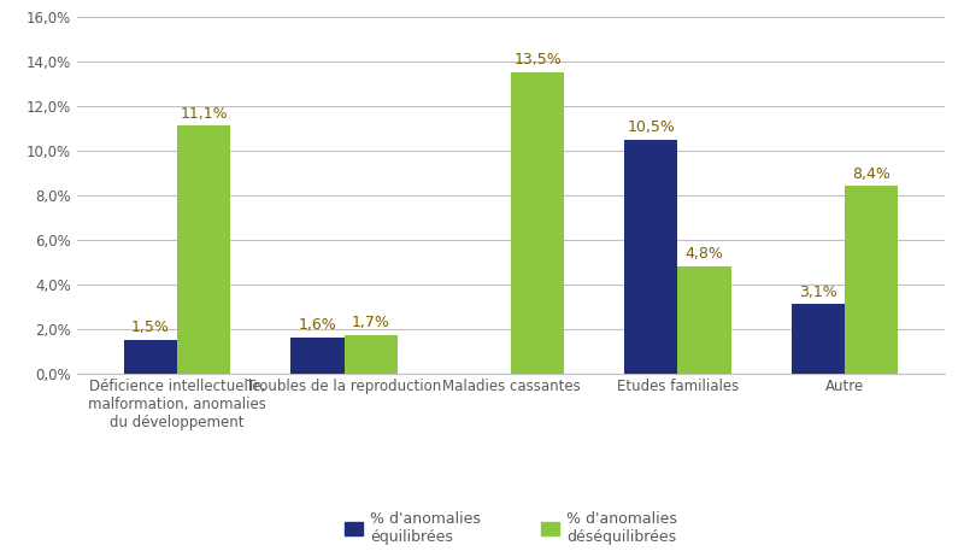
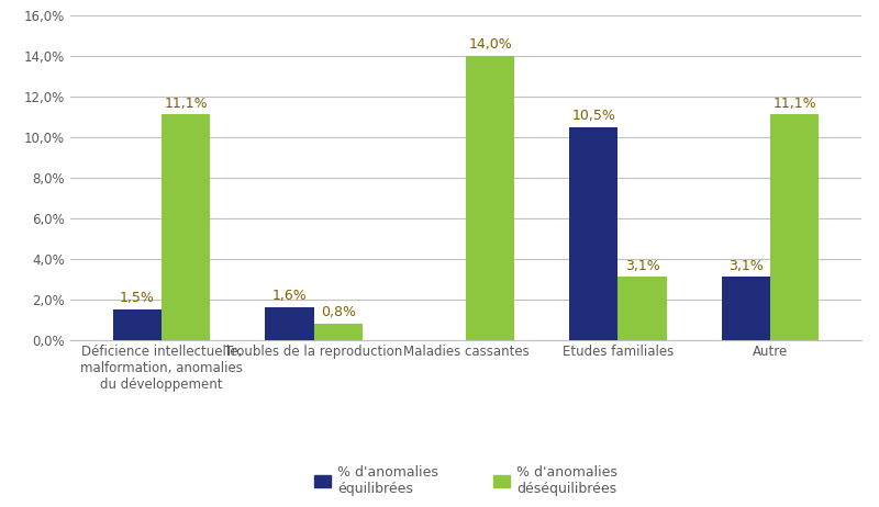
% d'anomalies déséquilibrées/Troubles de la reproduction: 1,7% -> 0,8%
% d'anomalies déséquilibrées/Maladies cassantes: 13,5% -> 14,0%
% d'anomalies déséquilibrées/Etudes familiales: 4,8% -> 3,1%
% d'anomalies déséquilibrées/Autre: 8,4% -> 11,1%
